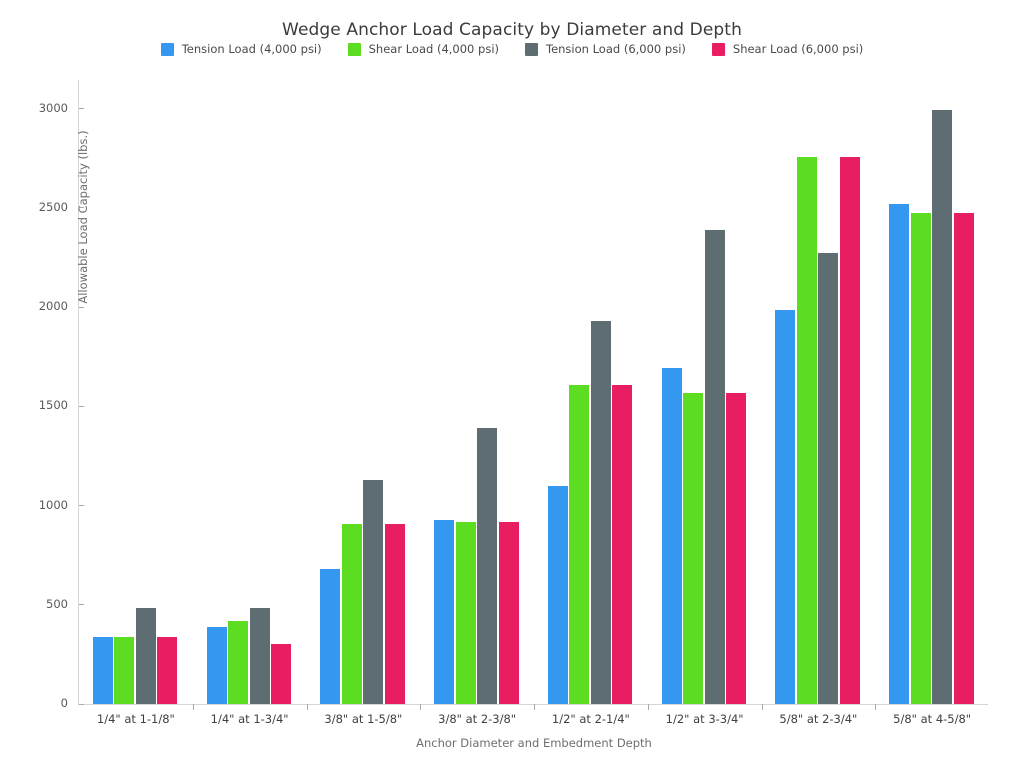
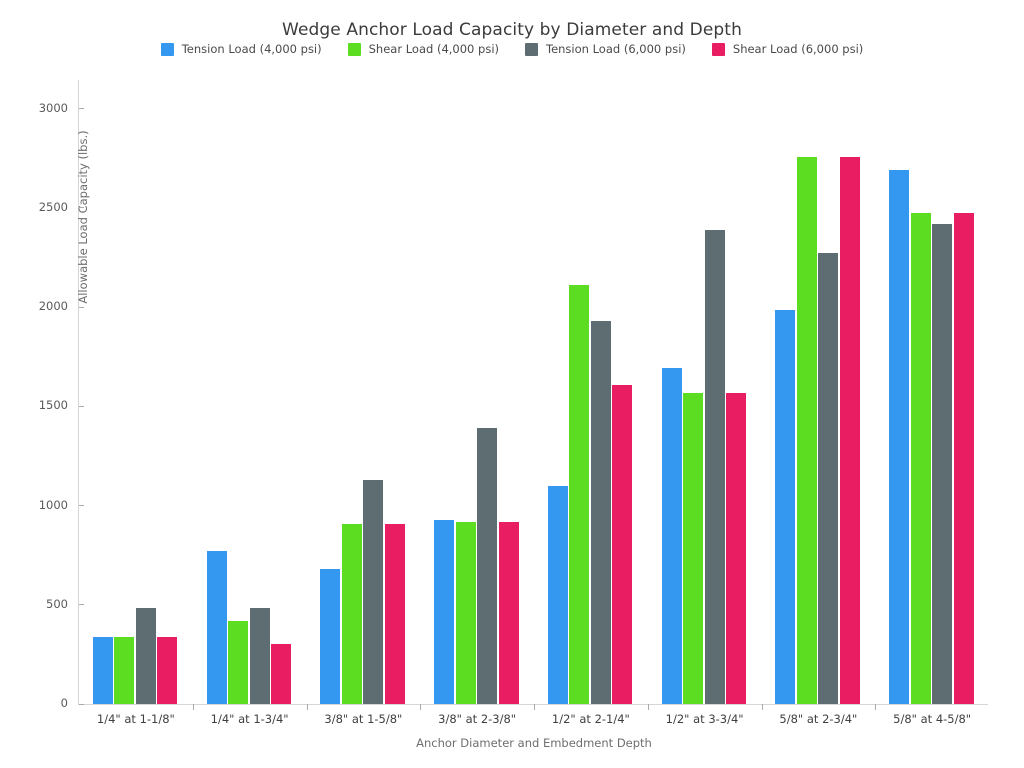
Tension Load (4,000 psi)/1/4" at 1-3/4": 390 -> 770
Shear Load (4,000 psi)/1/2" at 2-1/4": 1610 -> 2110
Tension Load (4,000 psi)/5/8" at 4-5/8": 2520 -> 2690
Tension Load (6,000 psi)/5/8" at 4-5/8": 3000 -> 2420
